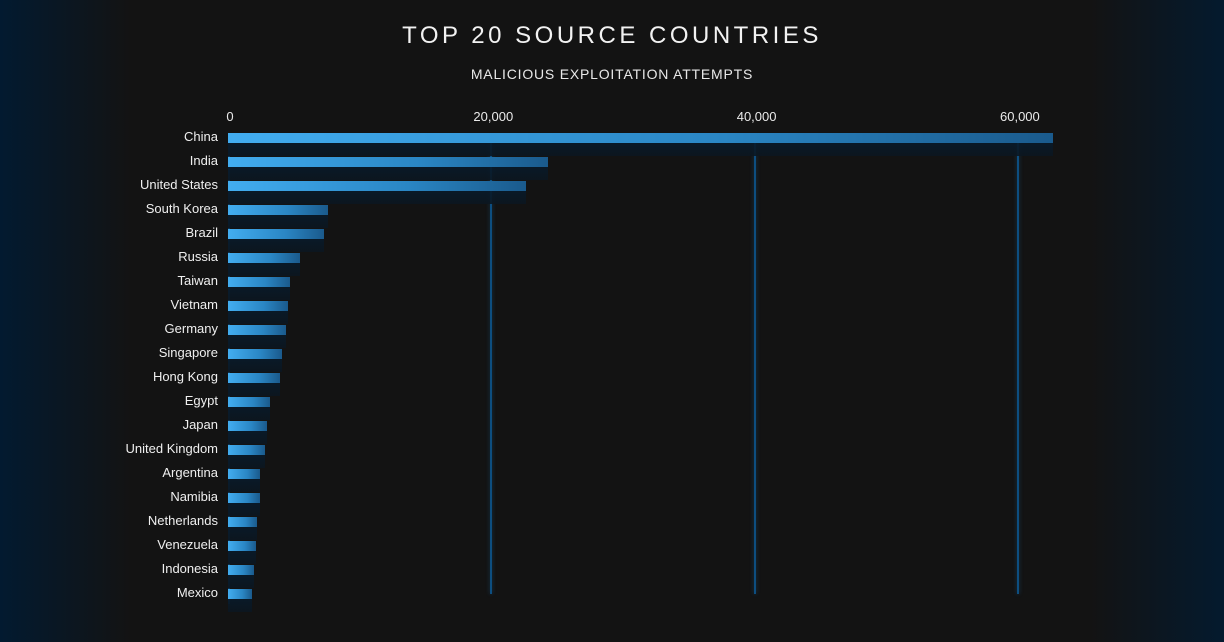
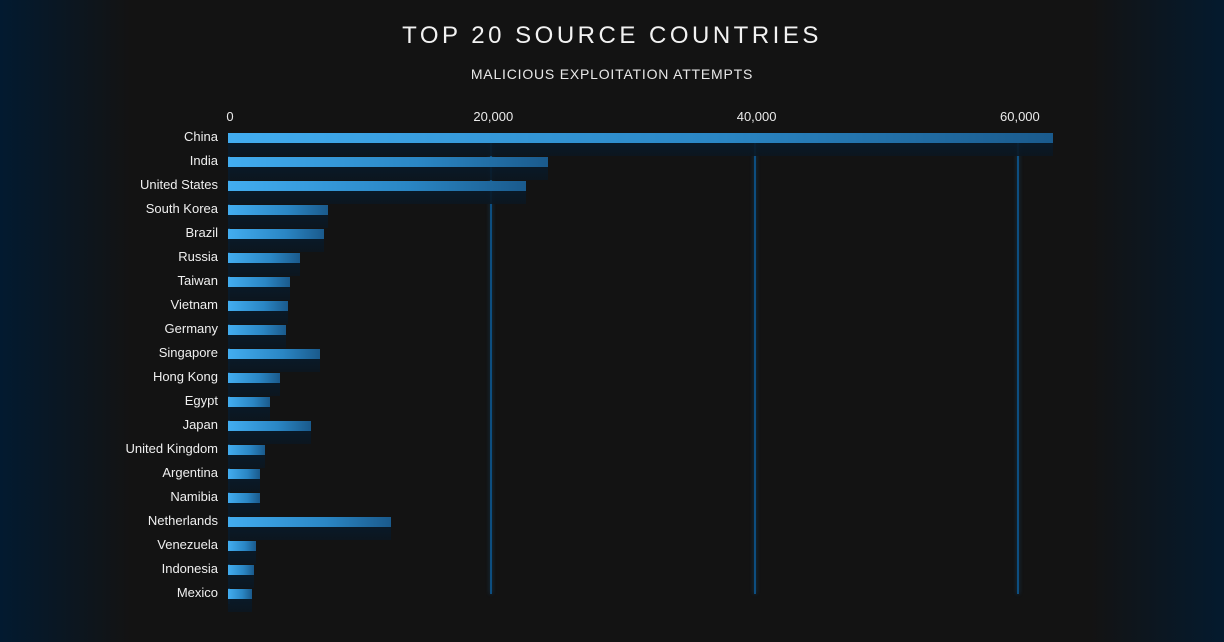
Singapore: 4100 -> 7000
Japan: 3000 -> 6300
Netherlands: 2200 -> 12400
